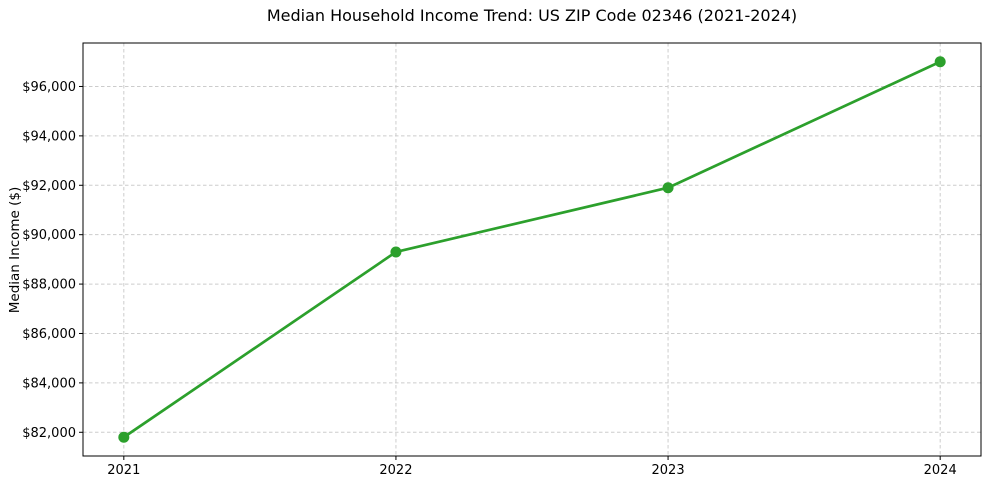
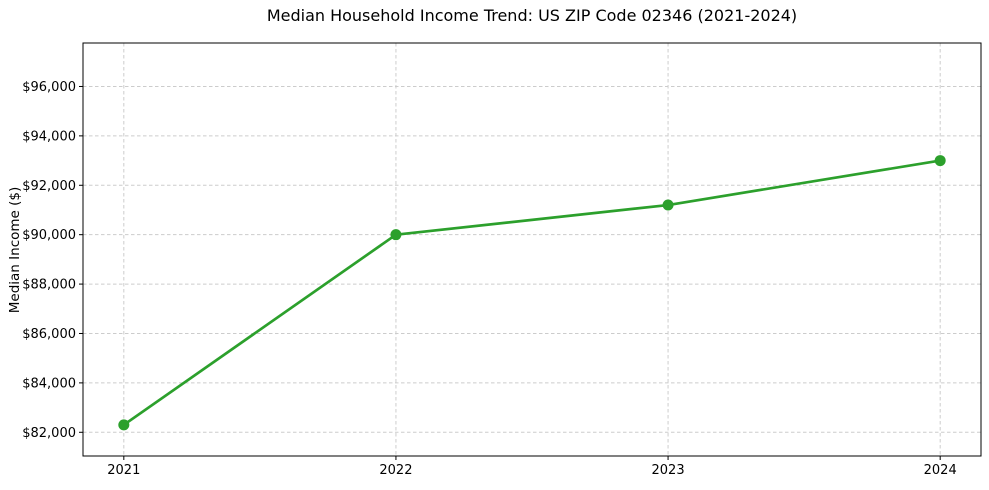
2021: $81800 -> $82300
2022: $89300 -> $90000
2023: $91900 -> $91200
2024: $97000 -> $93000
